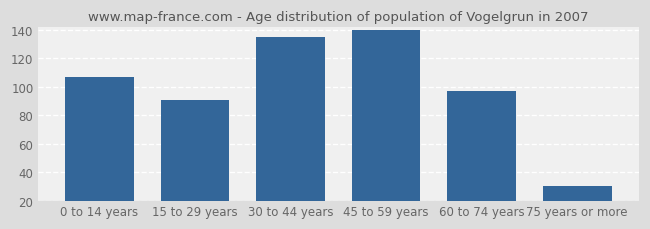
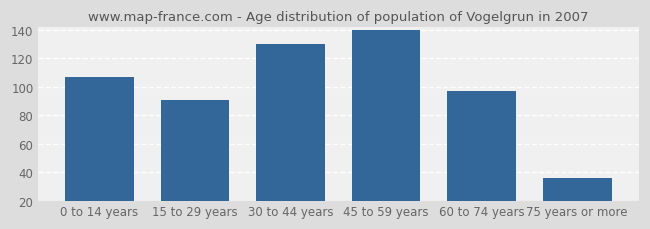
30 to 44 years: 135 -> 130
75 years or more: 30 -> 36
